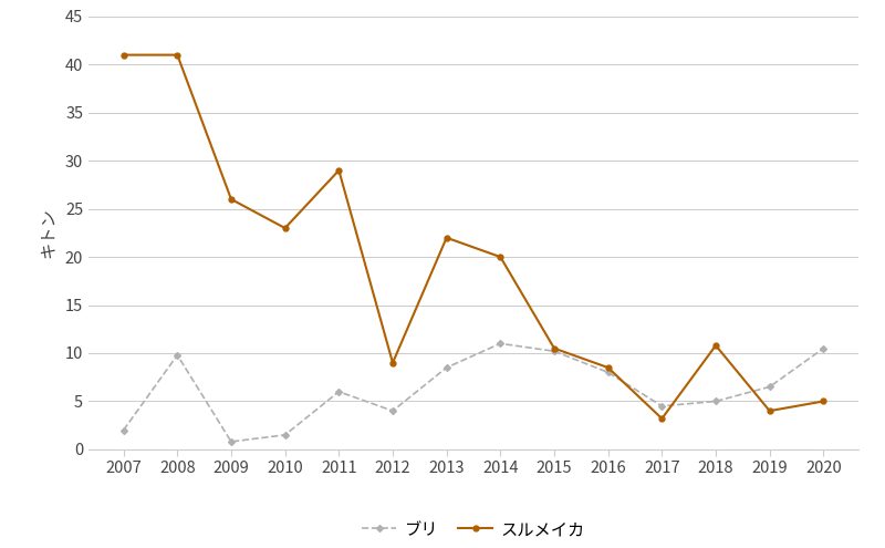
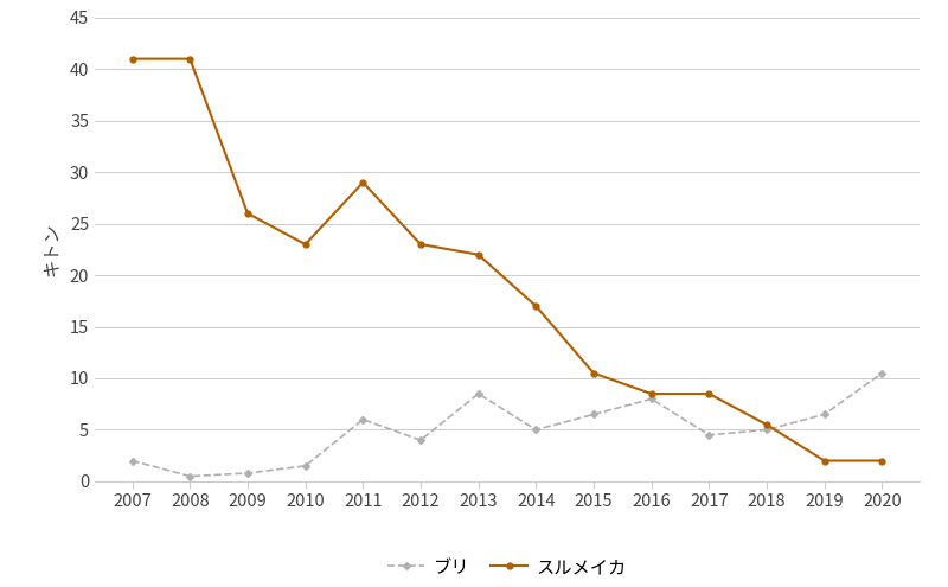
ブリ/2008: 9.8 -> 0.5
スルメイカ/2012: 9.0 -> 23.0
ブリ/2014: 11.0 -> 5.0
スルメイカ/2014: 20.0 -> 17.0
ブリ/2015: 10.2 -> 6.5
スルメイカ/2017: 3.2 -> 8.5
スルメイカ/2018: 10.8 -> 5.5
スルメイカ/2019: 4.0 -> 2.0
スルメイカ/2020: 5.0 -> 2.0
